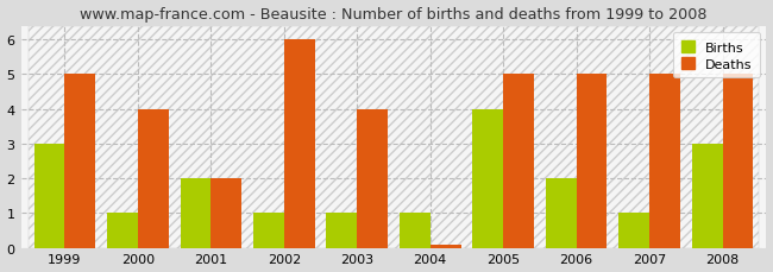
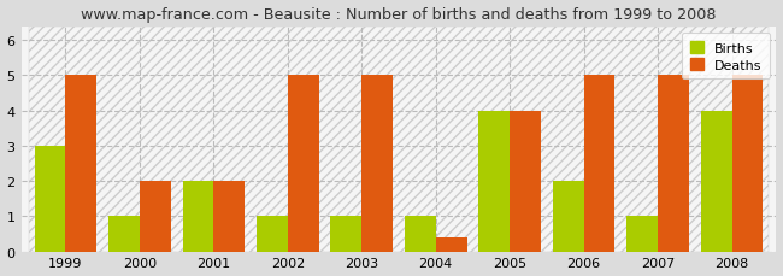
Deaths/2000: 4.00 -> 2.00
Deaths/2002: 6.00 -> 5.00
Deaths/2003: 4.00 -> 5.00
Deaths/2004: 0.08 -> 0.40
Deaths/2005: 5.00 -> 4.00
Births/2008: 3 -> 4
